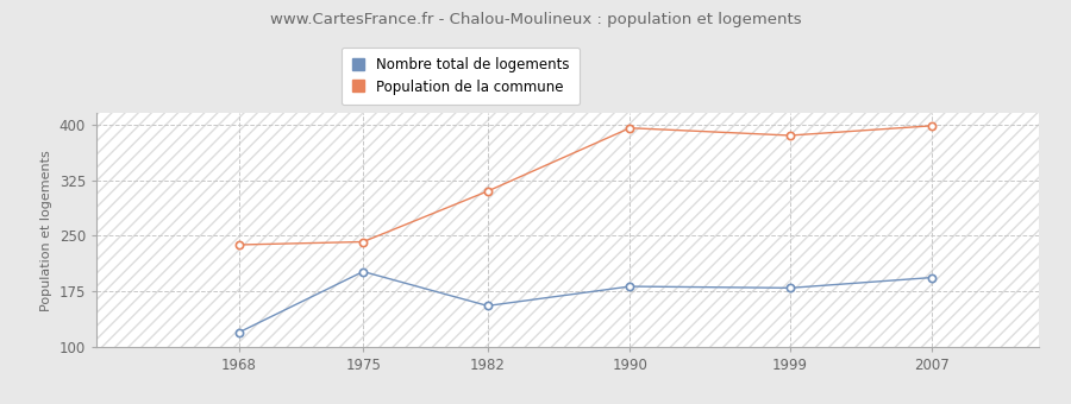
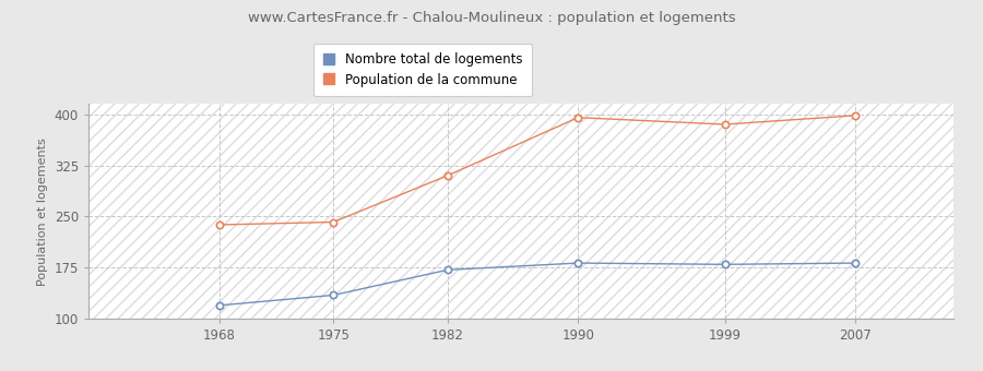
Nombre total de logements/1975: 202 -> 135
Nombre total de logements/1982: 156 -> 172
Nombre total de logements/2007: 194 -> 182
